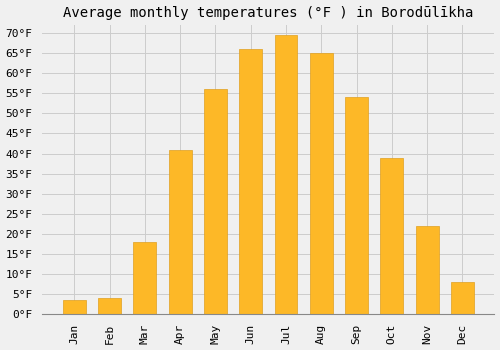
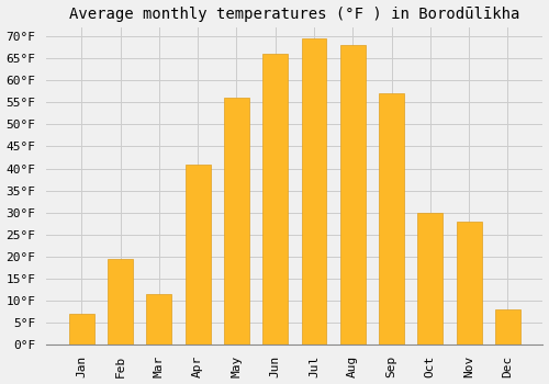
Jan: 3.5°F -> 7.0°F
Feb: 4.0°F -> 19.5°F
Mar: 18.0°F -> 11.5°F
Aug: 65.0°F -> 68.0°F
Sep: 54.0°F -> 57.0°F
Oct: 39.0°F -> 30.0°F
Nov: 22.0°F -> 28.0°F
